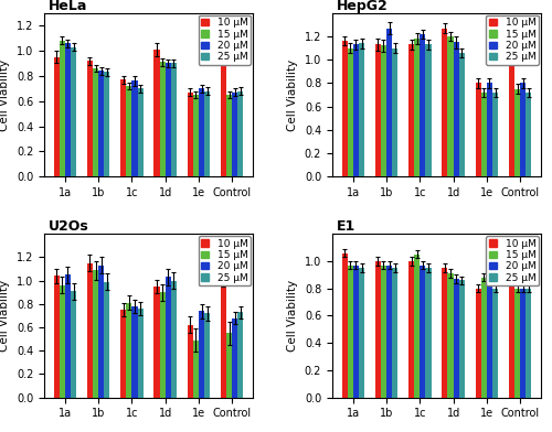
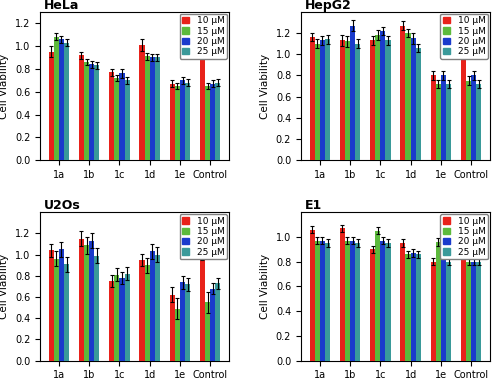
U2Os/25 μM/1c: 0.76 -> 0.82
E1/10 μM/1b: 1.00 -> 1.07
E1/10 μM/1c: 1.00 -> 0.90
E1/15 μM/1d: 0.91 -> 0.86
E1/15 μM/1e: 0.88 -> 0.96
